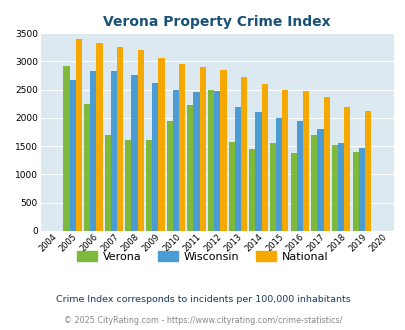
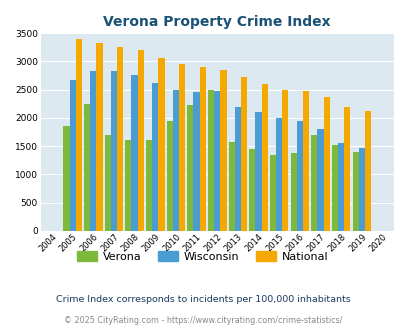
Verona/2005: 2920 -> 1850
Verona/2015: 1560 -> 1350
